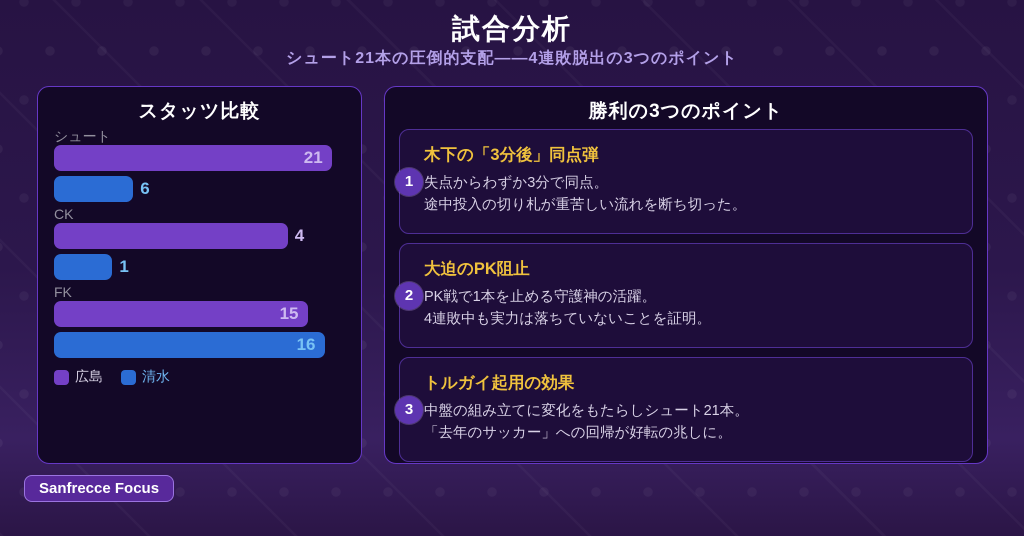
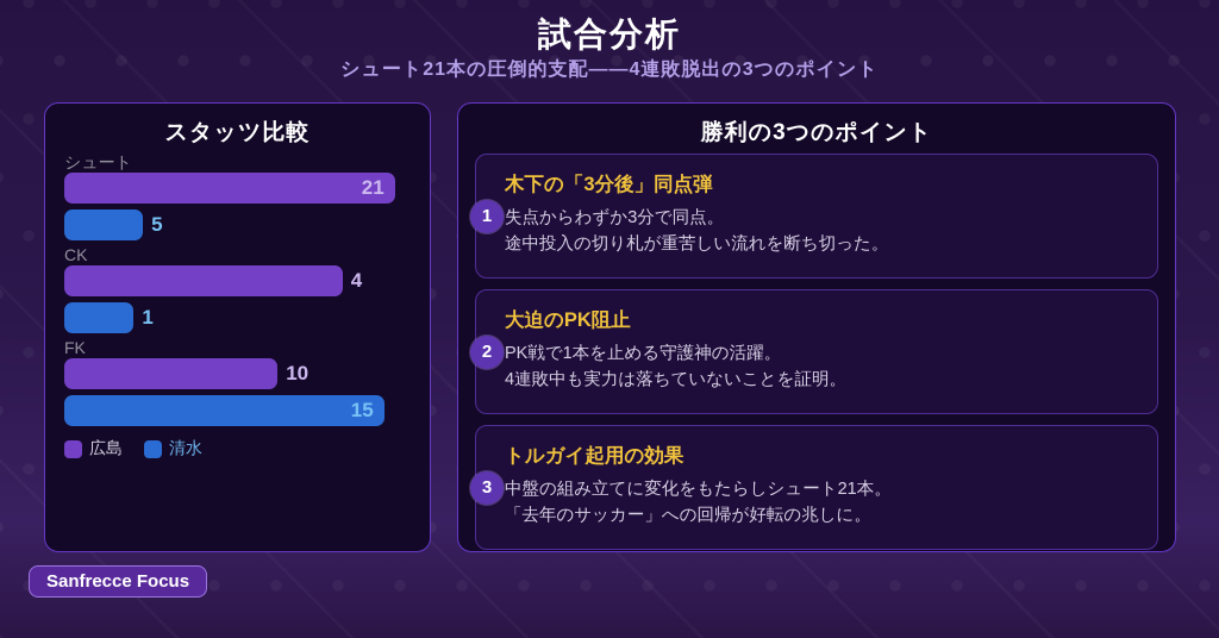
清水/シュート: 6 -> 5
広島/FK: 15 -> 10
清水/FK: 16 -> 15
